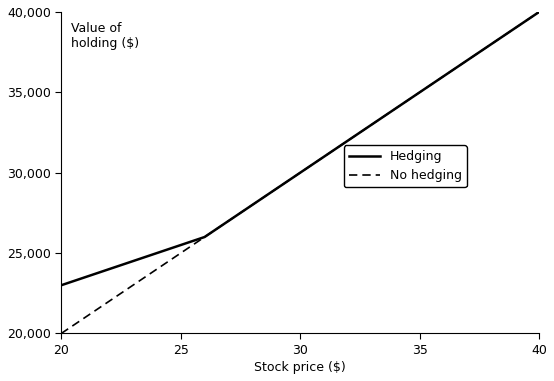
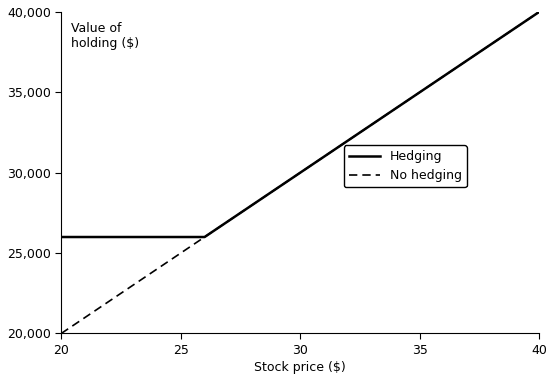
20: 23,000 -> 26,000
